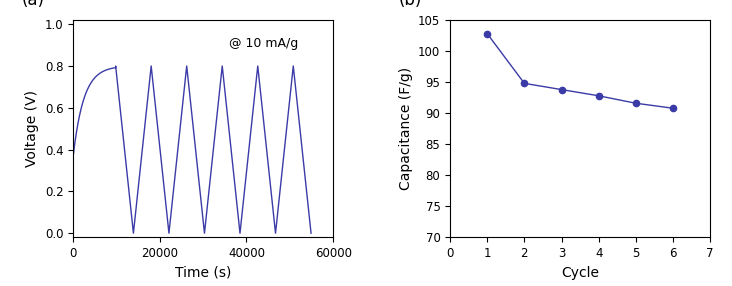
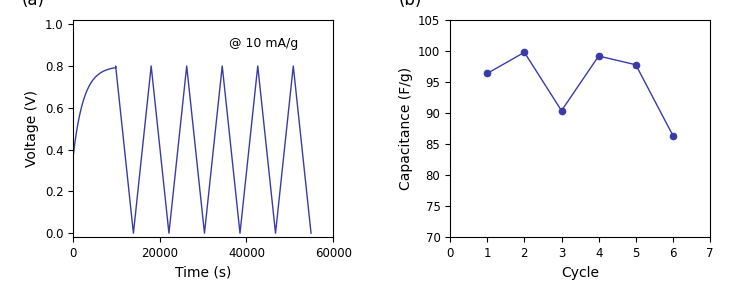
1: 102.8 -> 96.4
2: 94.8 -> 99.8
3: 93.8 -> 90.4
4: 92.8 -> 99.2
5: 91.6 -> 97.8
6: 90.8 -> 86.4
